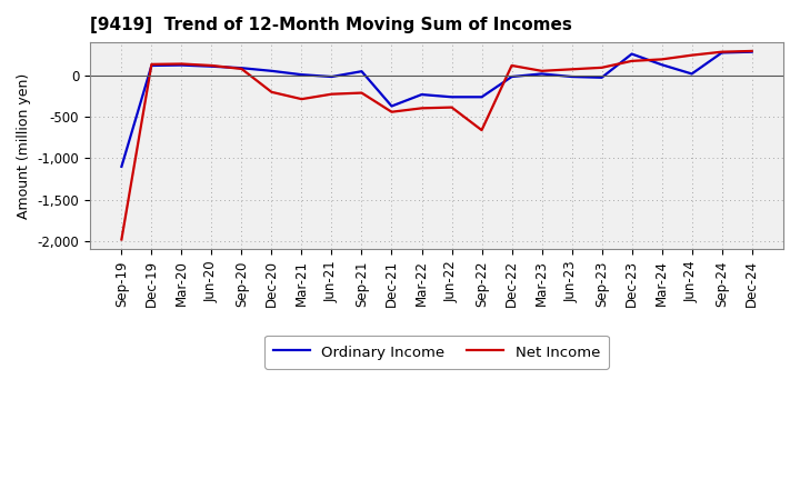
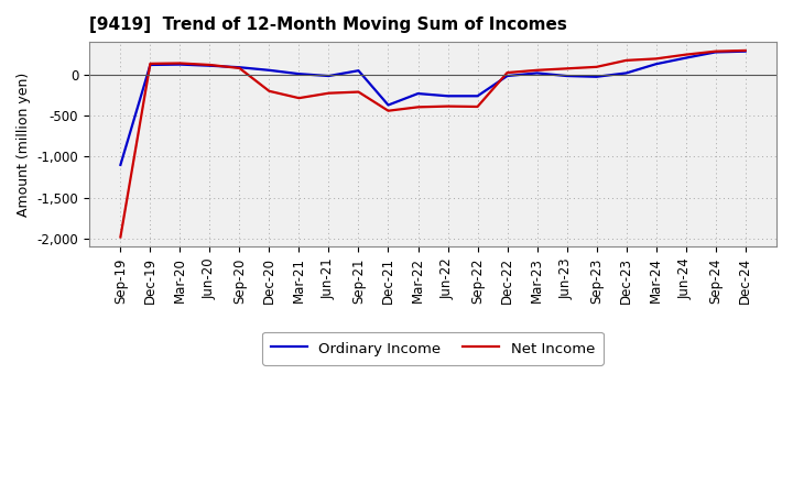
Net Income/Sep-22: -660 -> -390
Net Income/Dec-22: 120 -> 20
Ordinary Income/Dec-23: 260 -> 20
Ordinary Income/Jun-24: 20 -> 200
